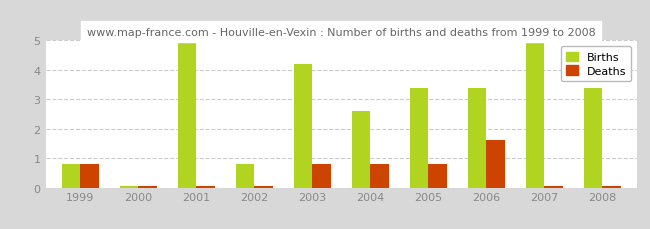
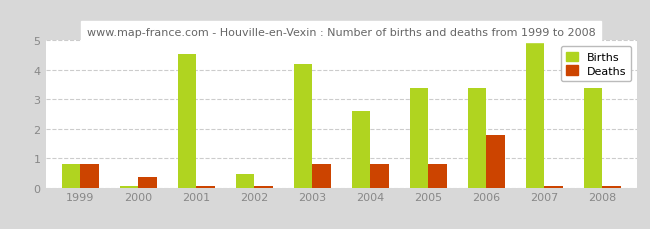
Deaths/2000: 0.04 -> 0.35
Births/2001: 5.00 -> 4.55
Births/2002: 0.80 -> 0.45
Deaths/2006: 1.60 -> 1.80
